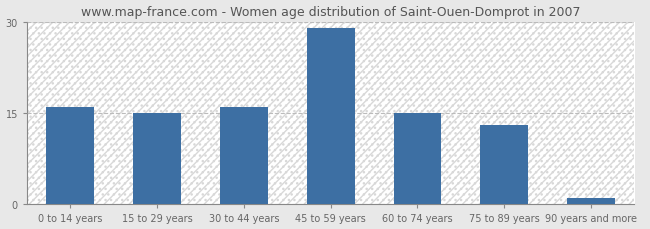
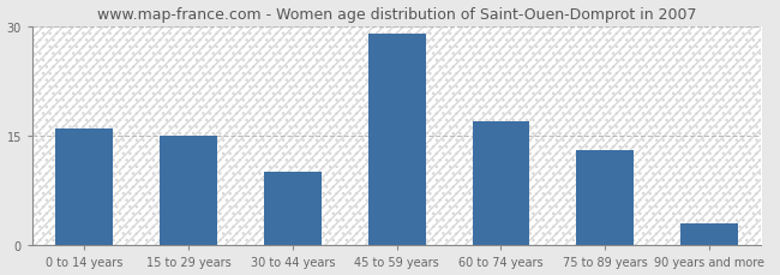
30 to 44 years: 16 -> 10
60 to 74 years: 15 -> 17
90 years and more: 1 -> 3
